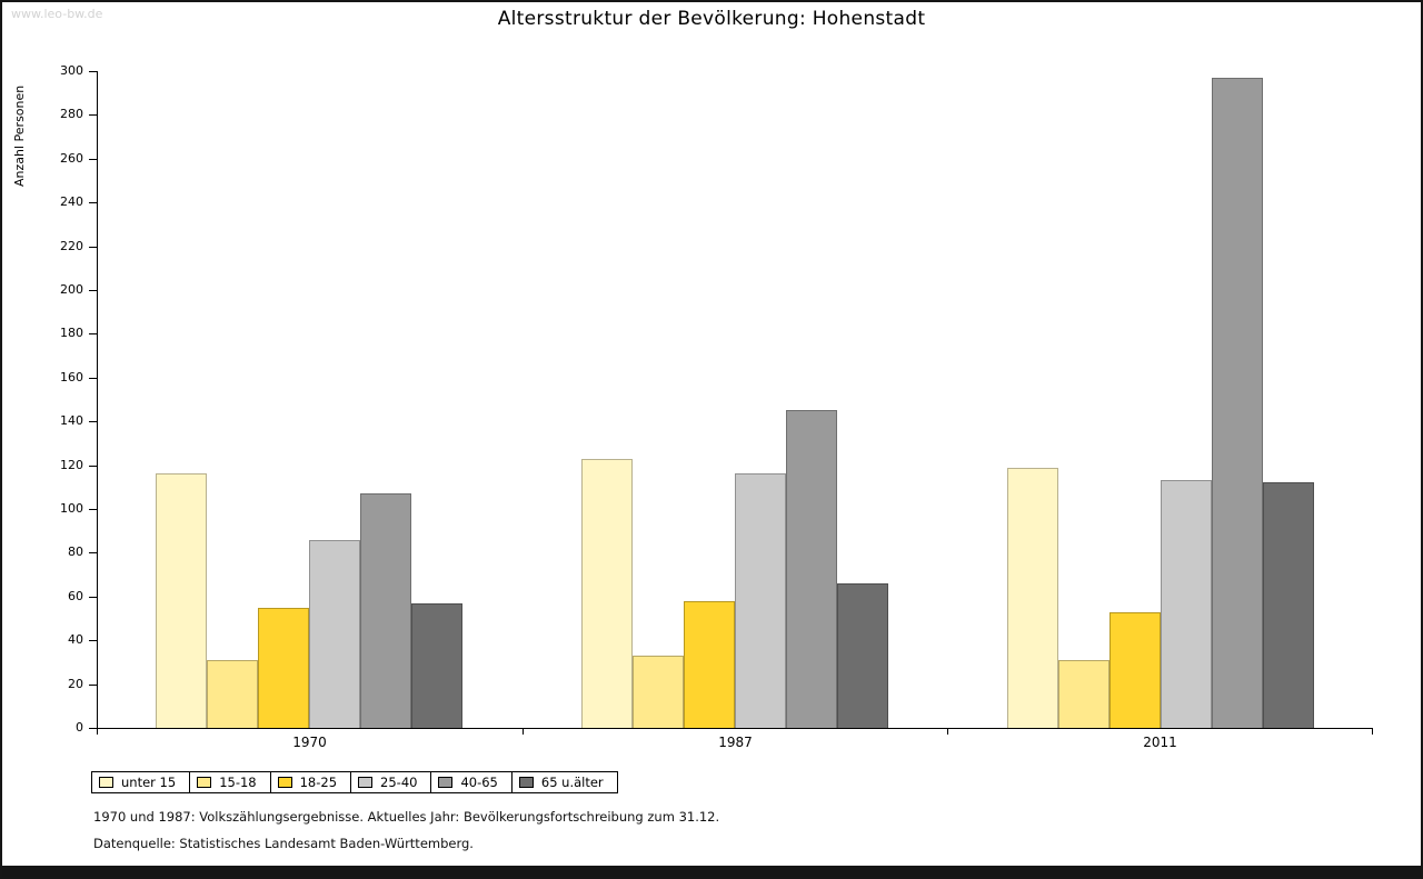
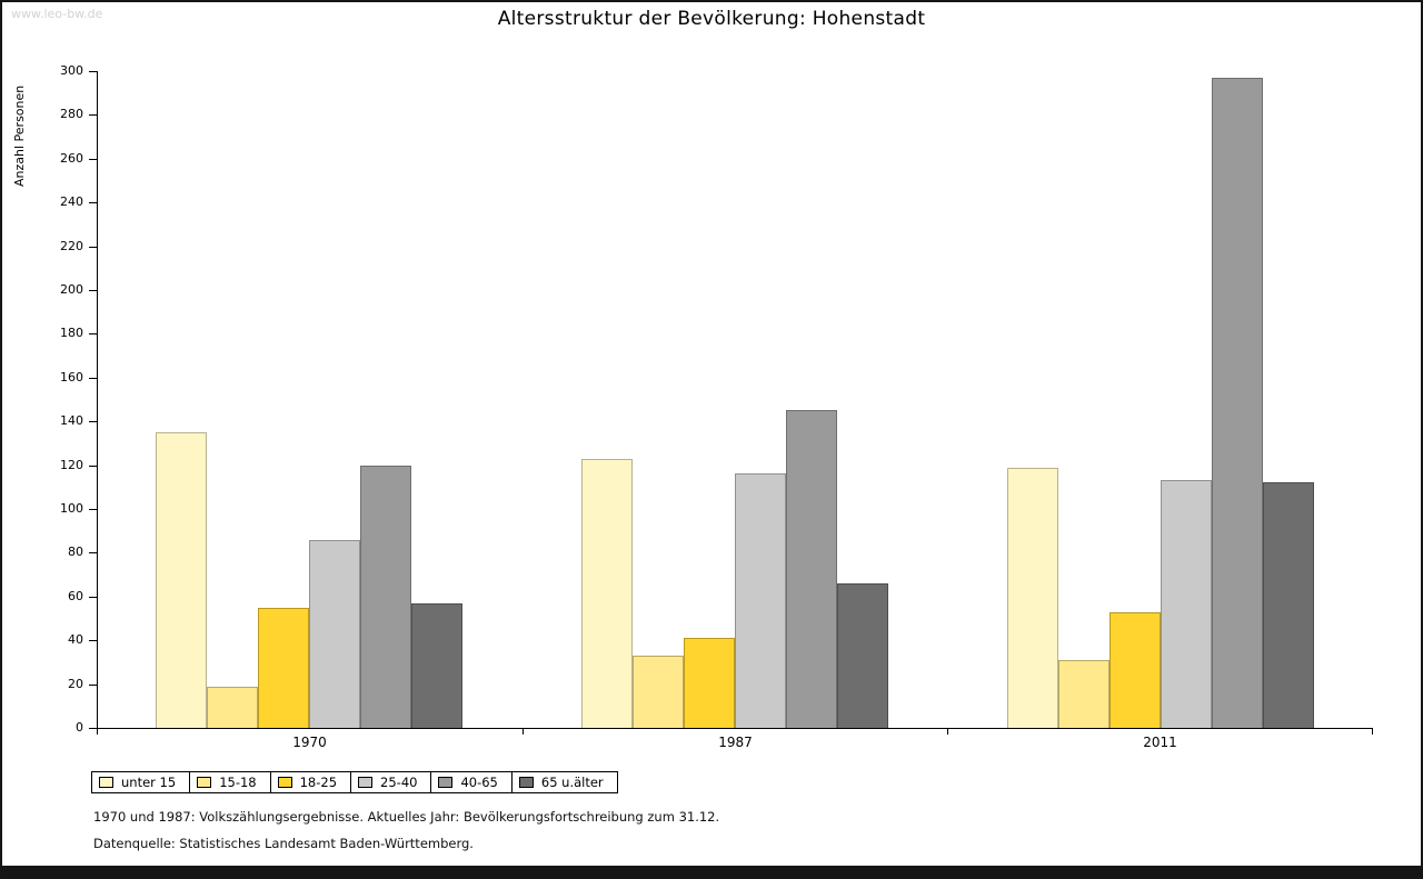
unter 15/1970: 116 -> 135
15-18/1970: 31 -> 19
40-65/1970: 107 -> 120
18-25/1987: 58 -> 41
